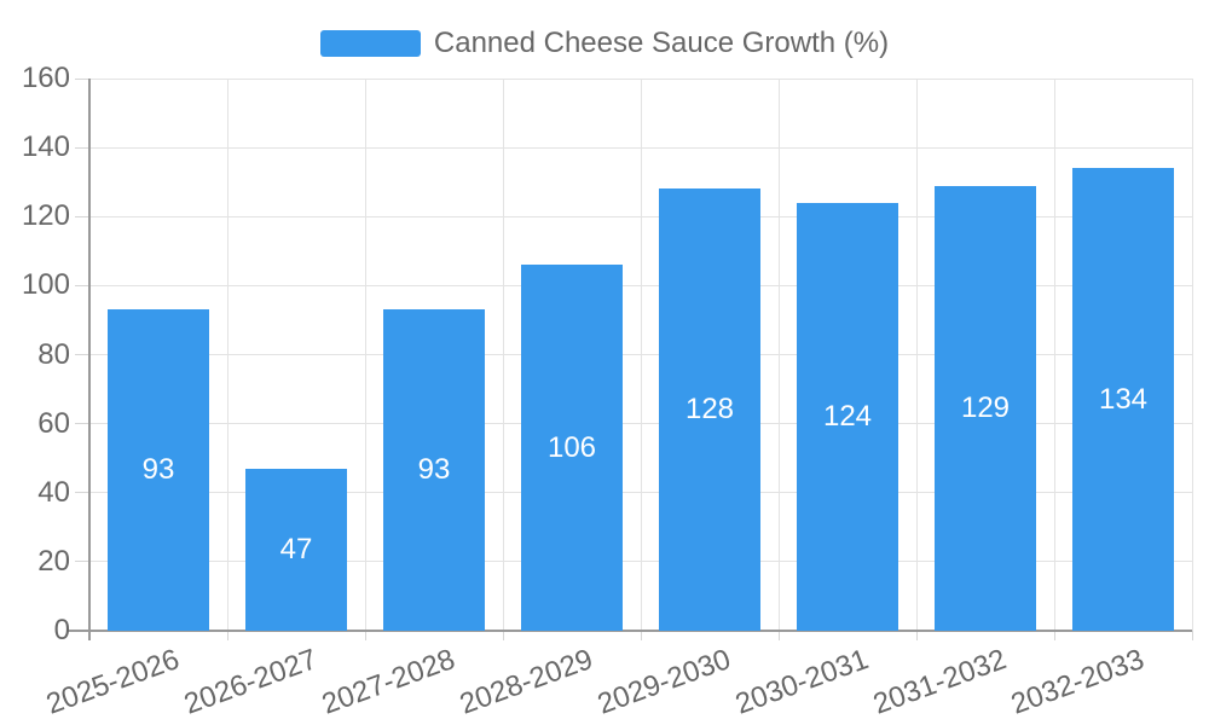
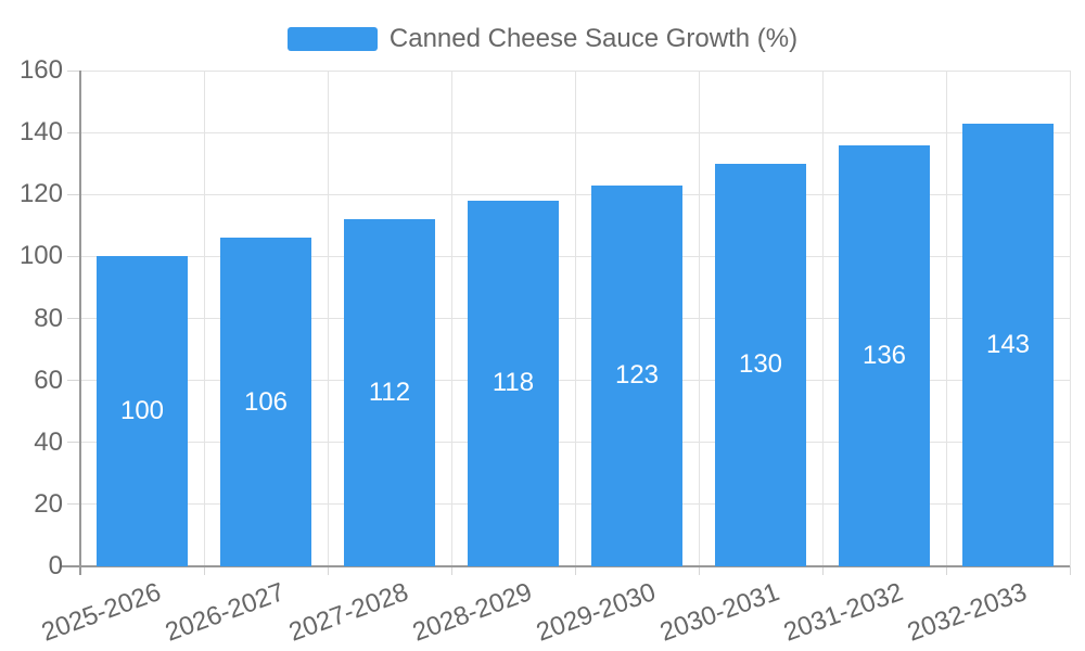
2025-2026: 93 -> 100
2026-2027: 47 -> 106
2027-2028: 93 -> 112
2028-2029: 106 -> 118
2029-2030: 128 -> 123
2030-2031: 124 -> 130
2031-2032: 129 -> 136
2032-2033: 134 -> 143
